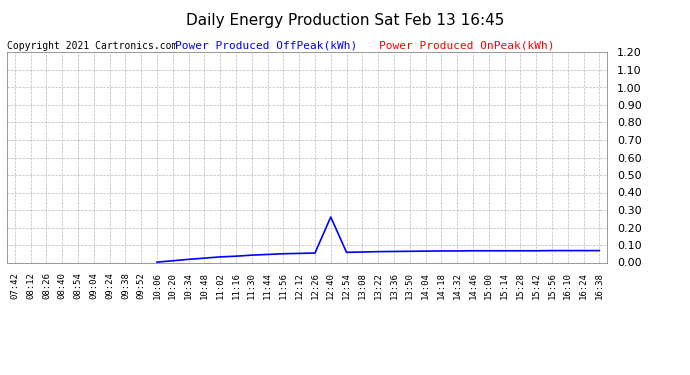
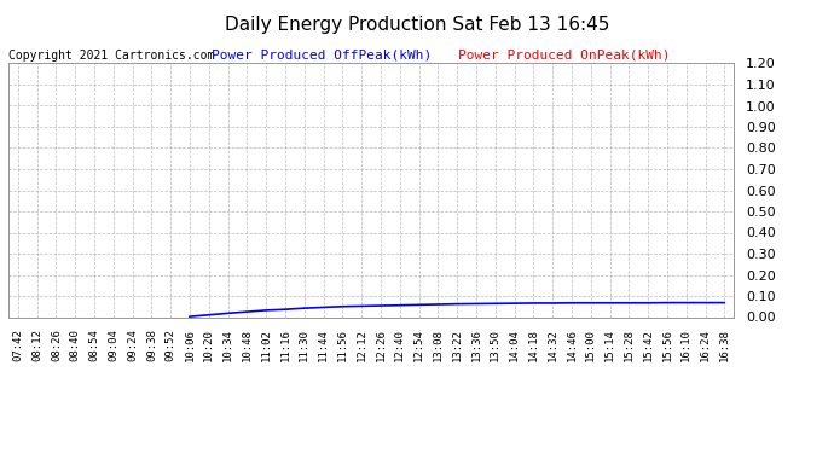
12:40: 0.26 -> 0.06
